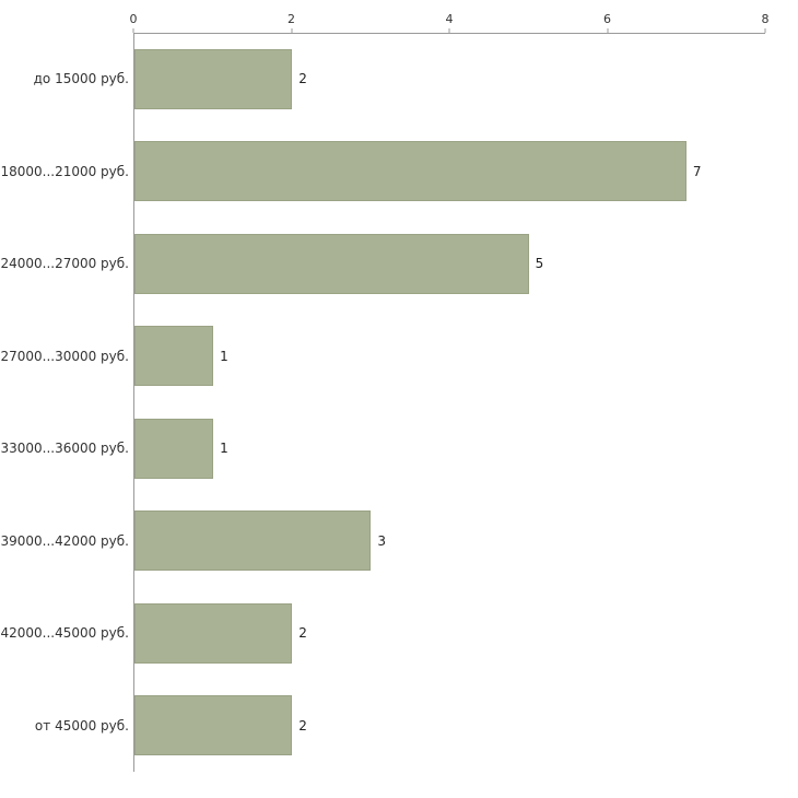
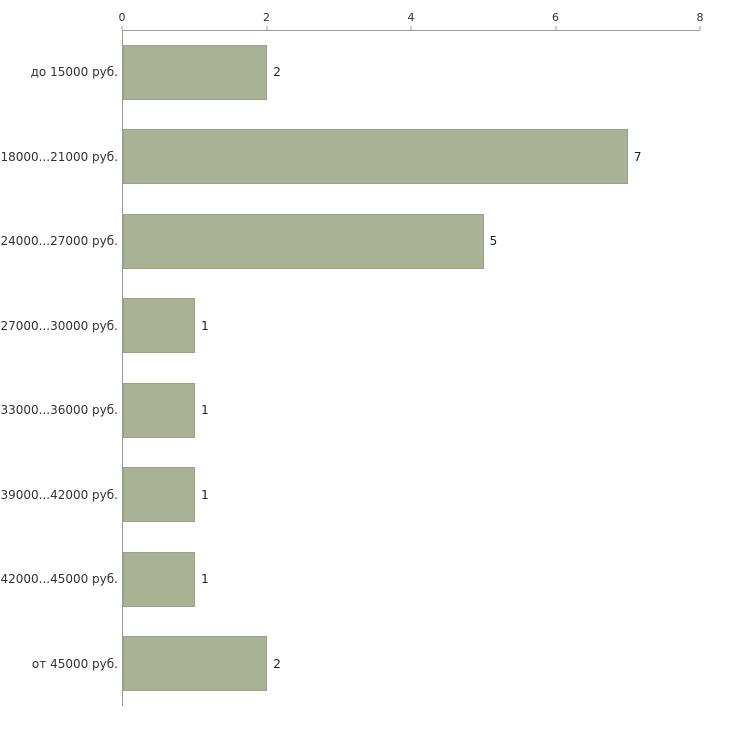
39000...42000 руб.: 3 -> 1
42000...45000 руб.: 2 -> 1
